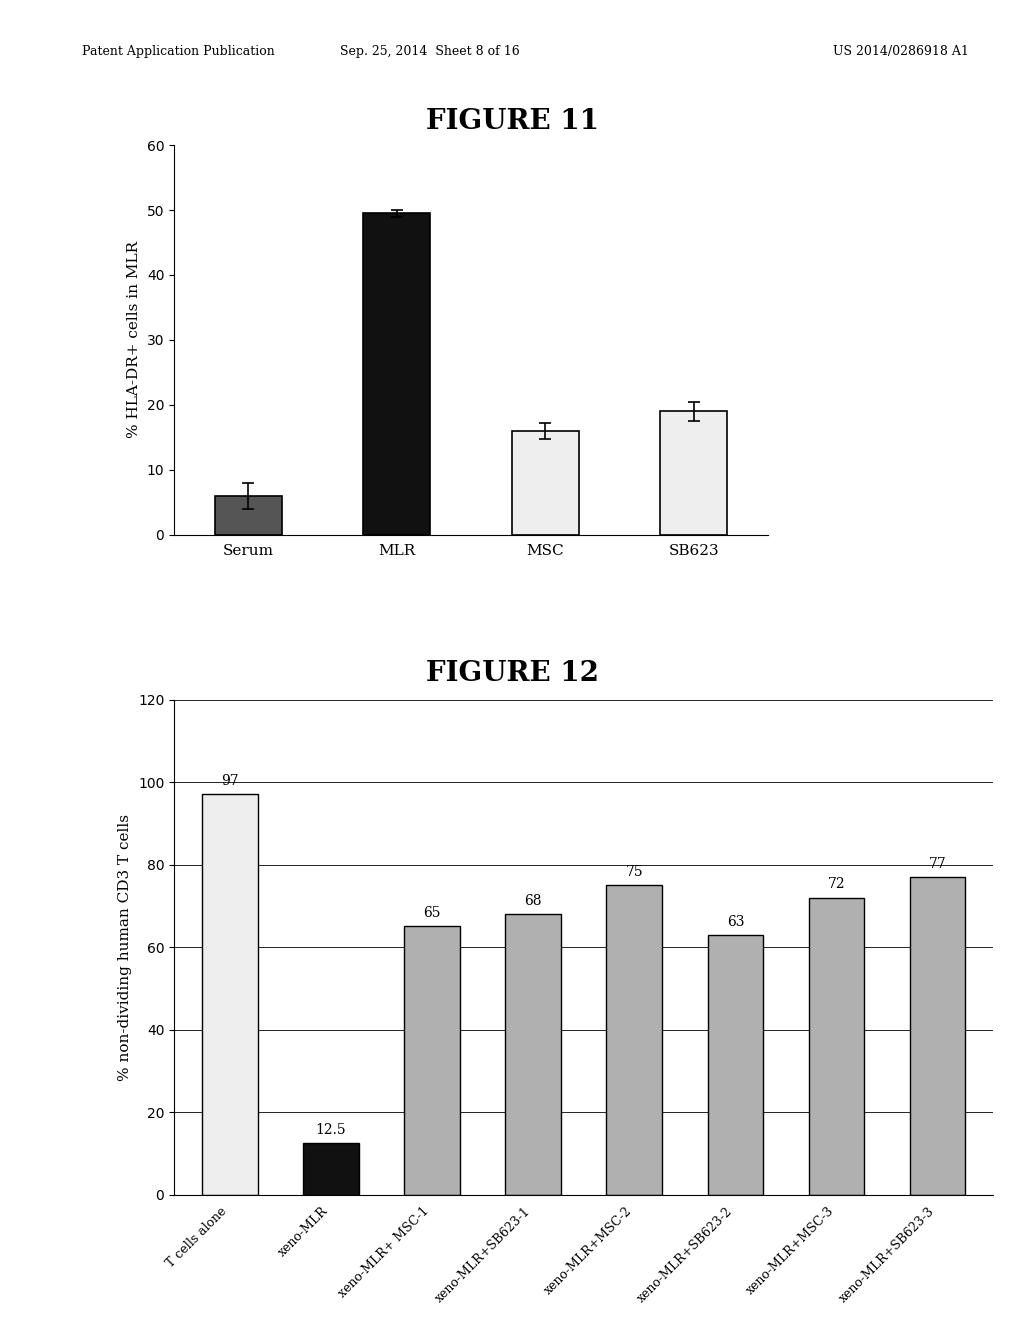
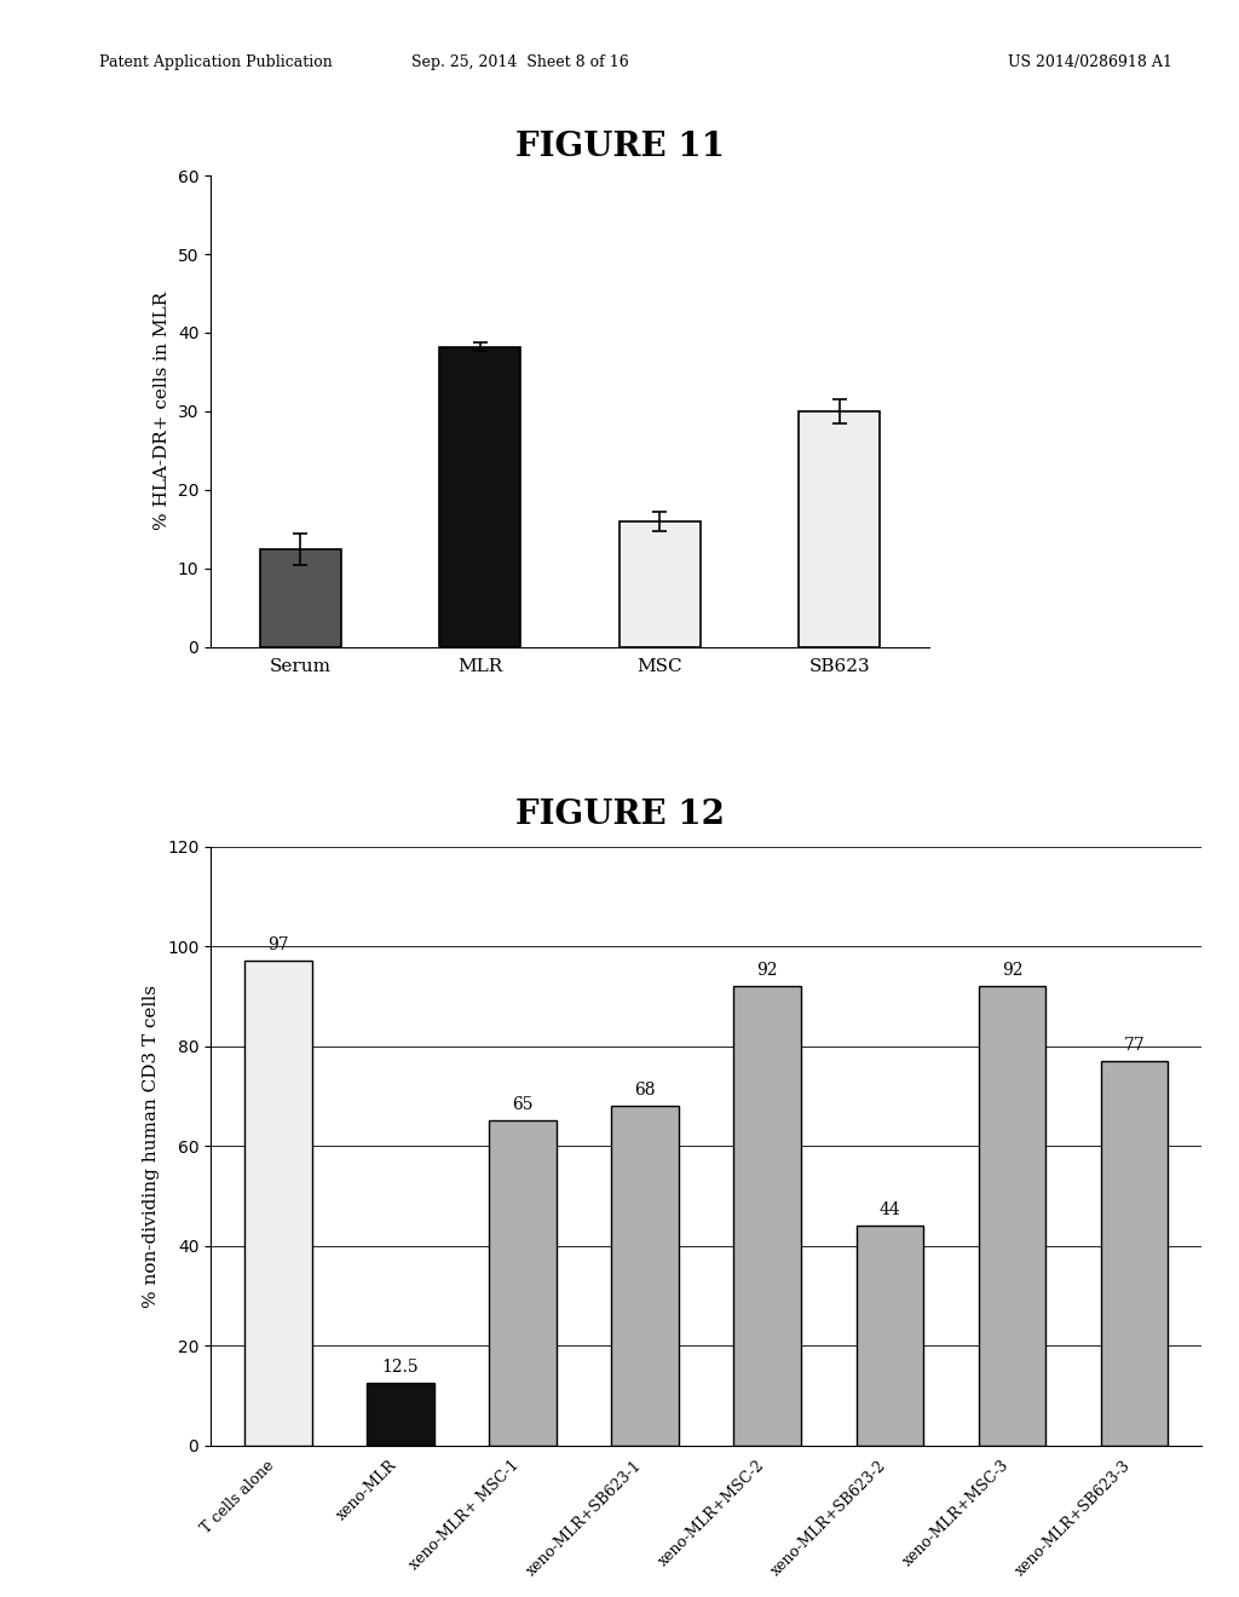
Serum: 6.0 -> 12.4
MLR: 49.5 -> 38.2
SB623: 19.0 -> 30.0
xeno-MLR+MSC-2: 75 -> 92
xeno-MLR+SB623-2: 63 -> 44
xeno-MLR+MSC-3: 72 -> 92
